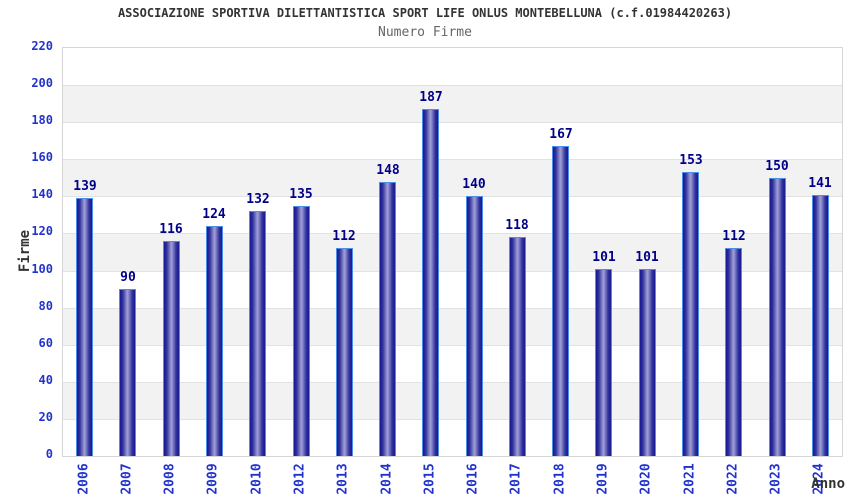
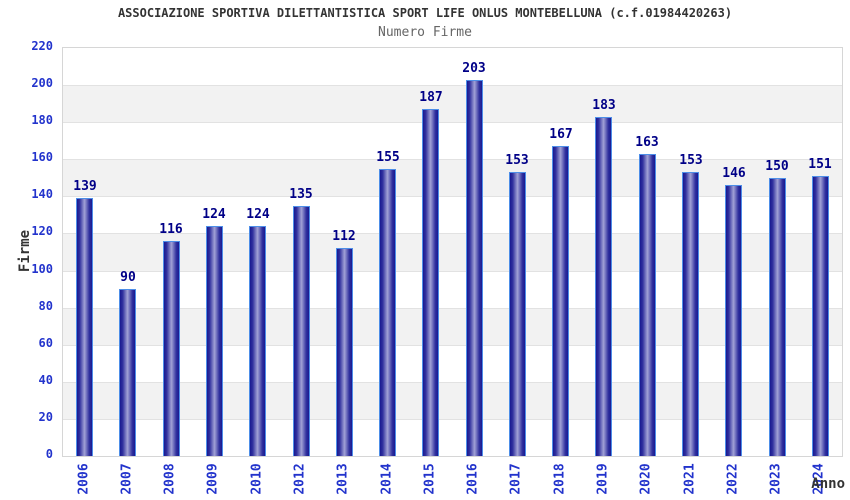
2010: 132 -> 124
2014: 148 -> 155
2016: 140 -> 203
2017: 118 -> 153
2019: 101 -> 183
2020: 101 -> 163
2022: 112 -> 146
2024: 141 -> 151
